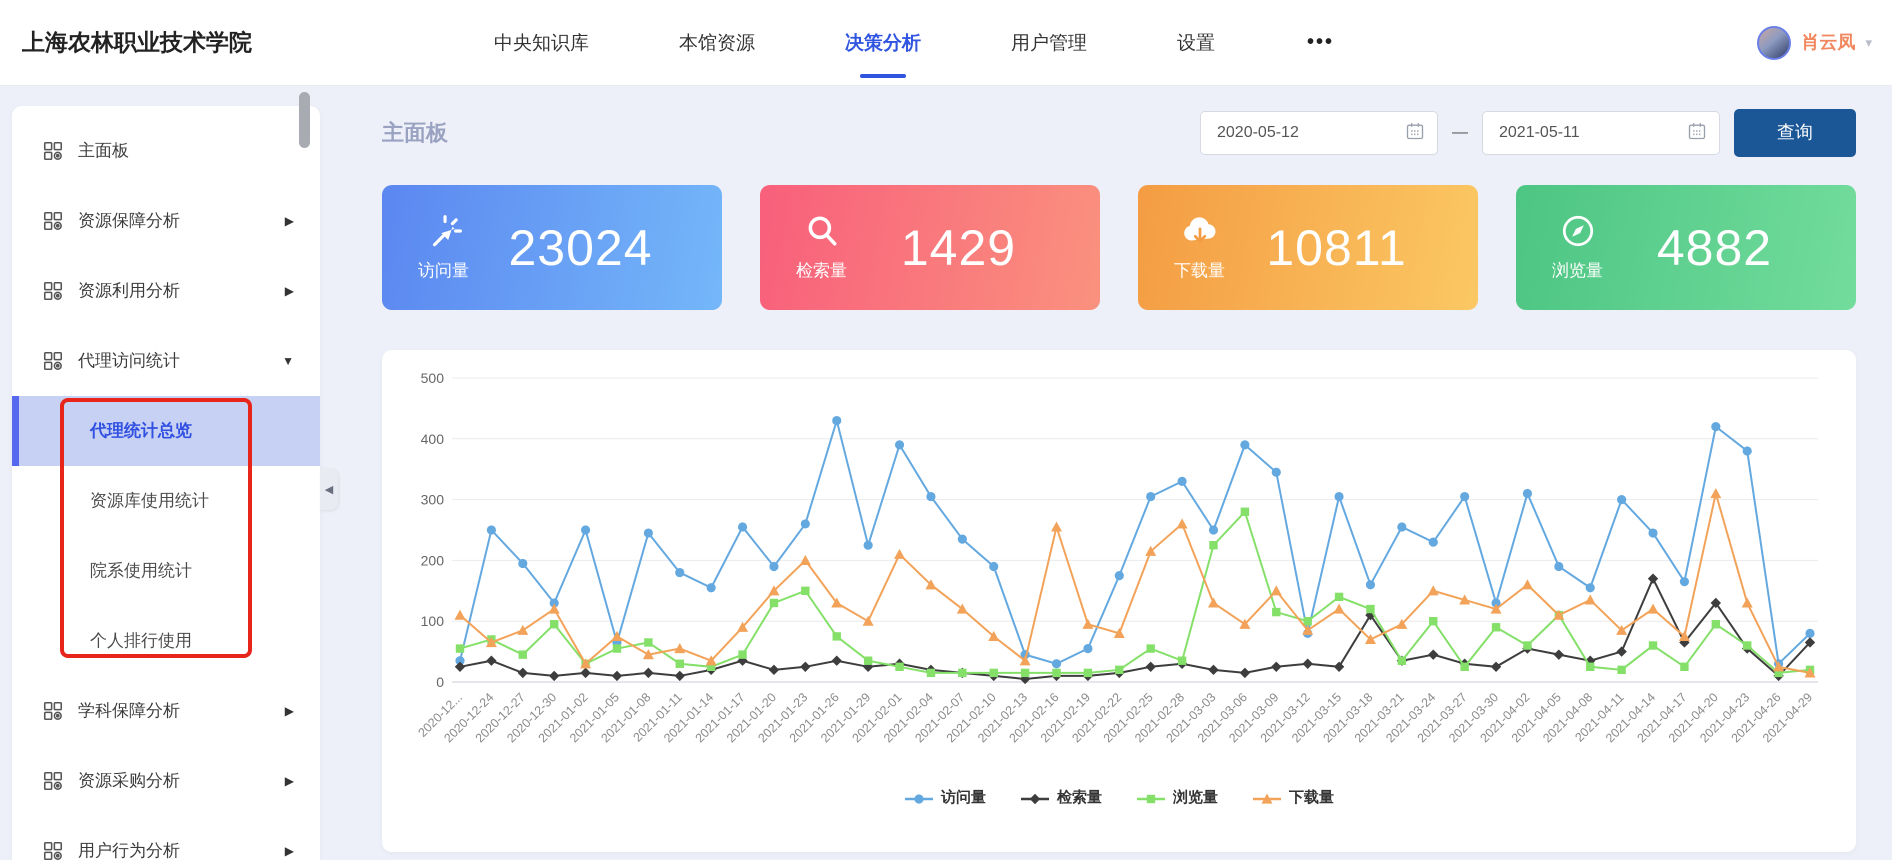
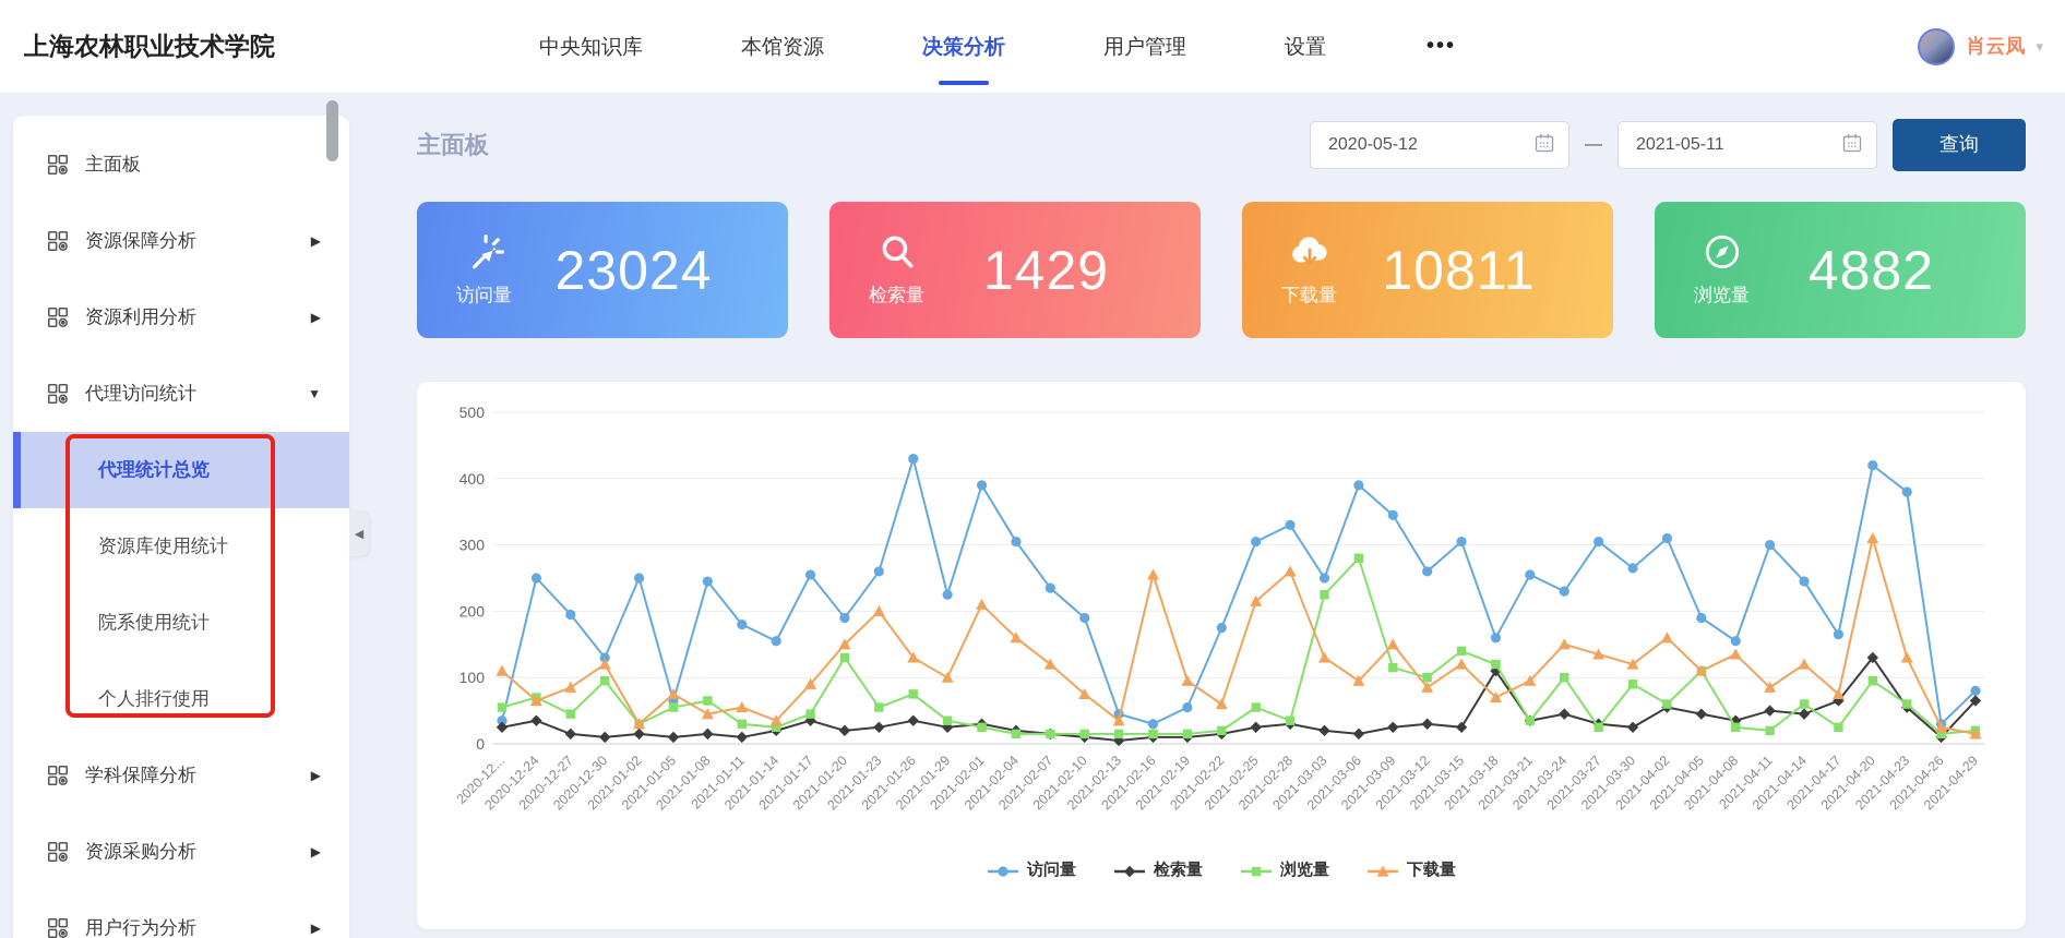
浏览量/2021-01-23: 150 -> 60
下载量/2021-02-22: 80 -> 60
访问量/2021-03-12: 80 -> 260
访问量/2021-03-30: 130 -> 260
检索量/2021-04-14: 170 -> 40
